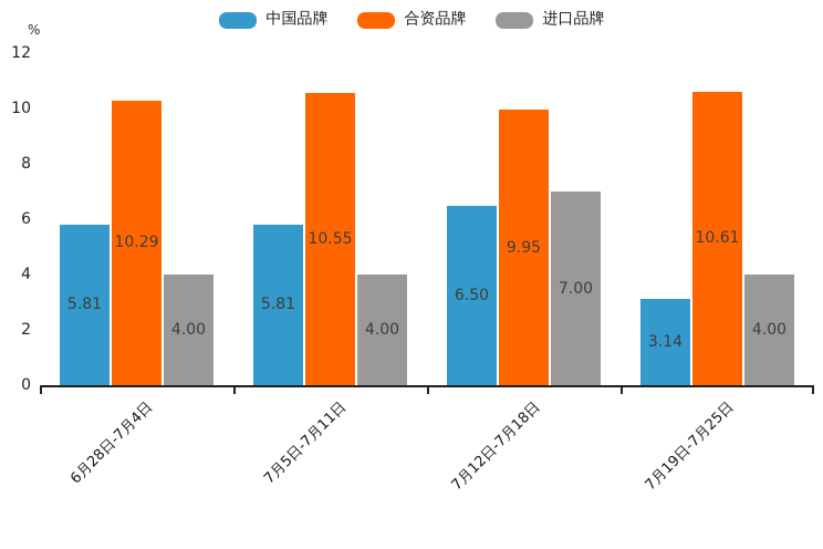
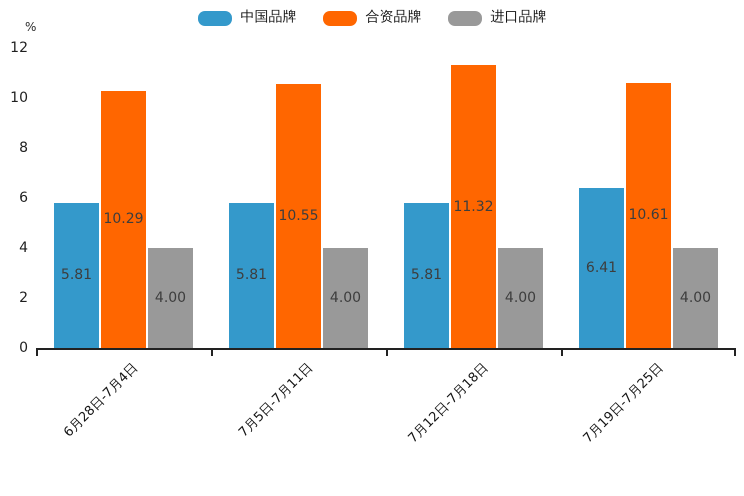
中国品牌/7月12日-7月18日: 6.50 -> 5.81
合资品牌/7月12日-7月18日: 9.95 -> 11.32
进口品牌/7月12日-7月18日: 7.00 -> 4.00
中国品牌/7月19日-7月25日: 3.14 -> 6.41
